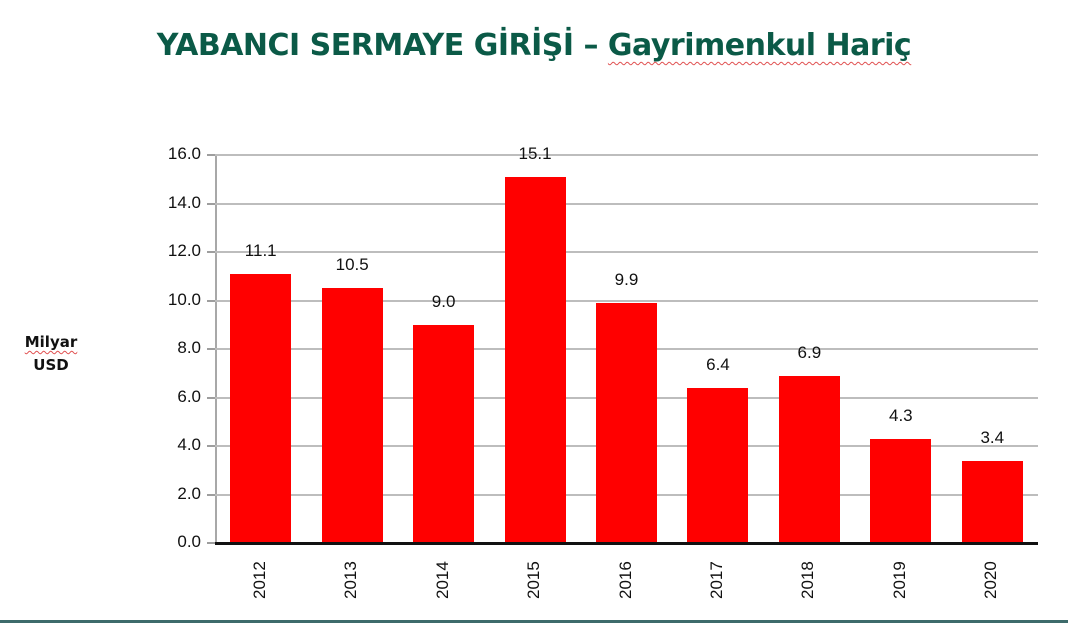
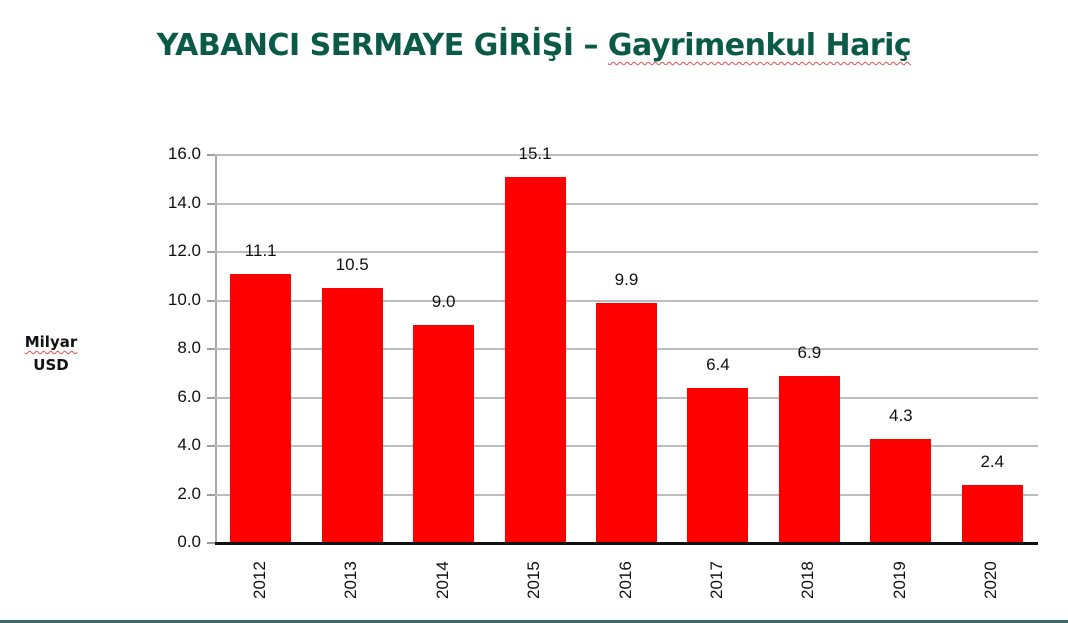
2020: 3.4 -> 2.4
